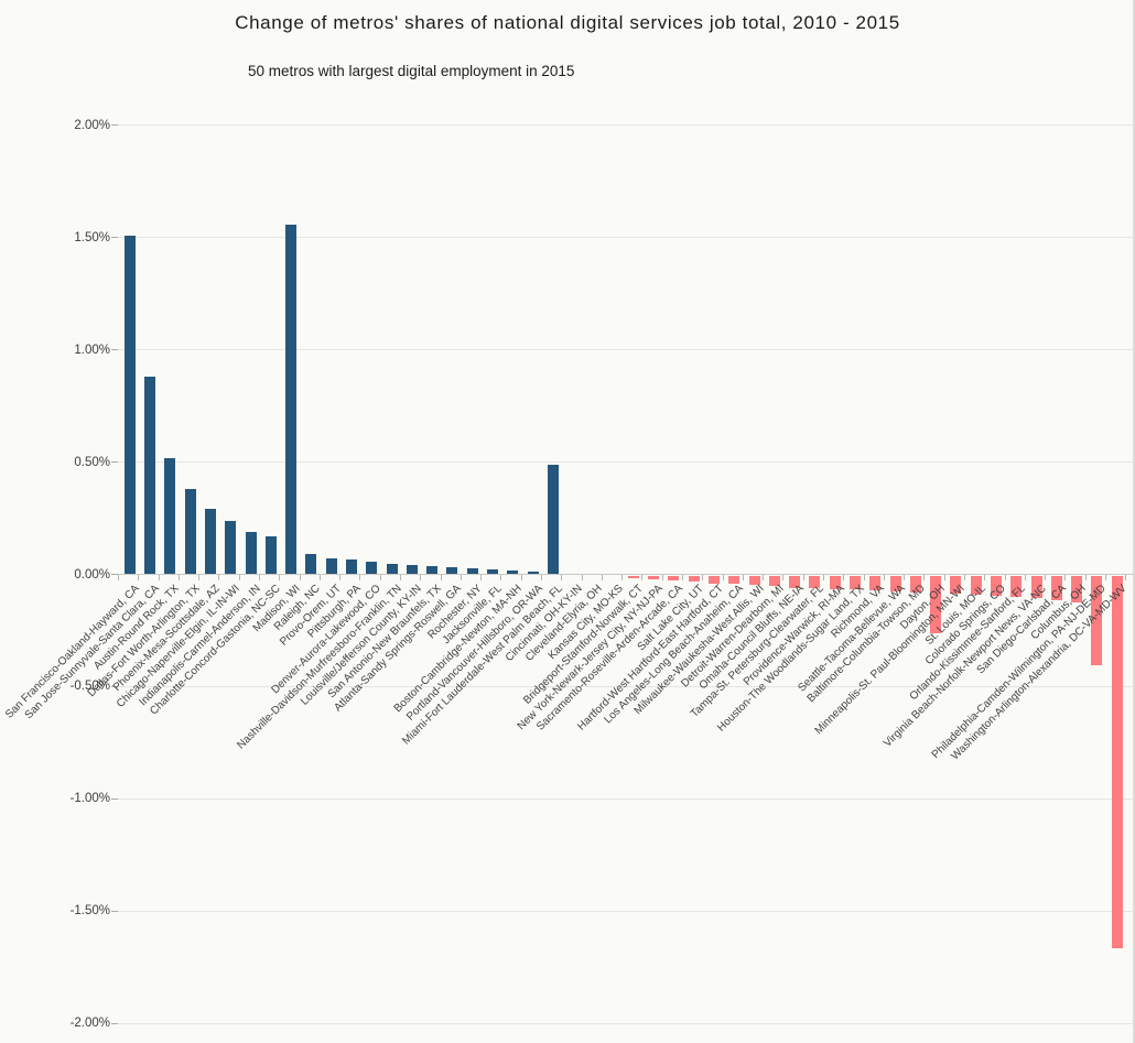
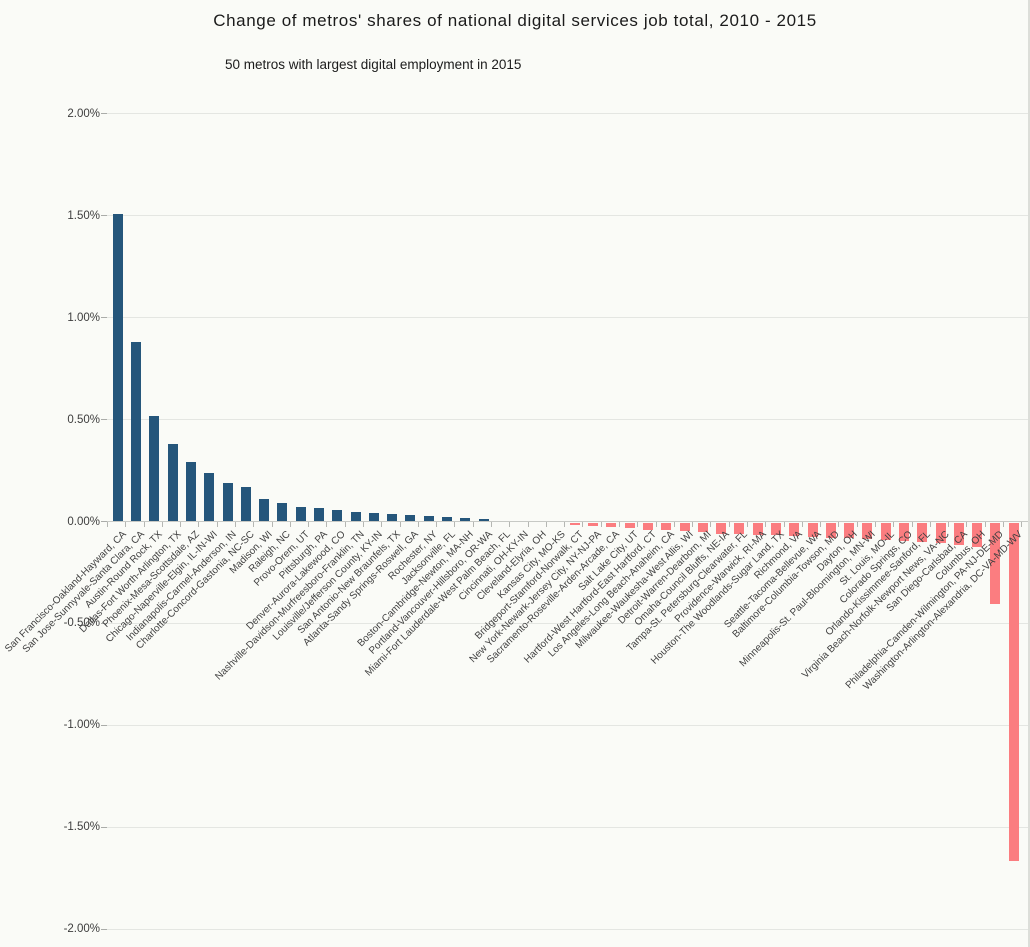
Madison, WI: 1.56% -> 0.11%
Miami-Fort Lauderdale-West Palm Beach, FL: 0.49% -> 0.01%
Dayton, OH: -0.26% -> -0.08%
